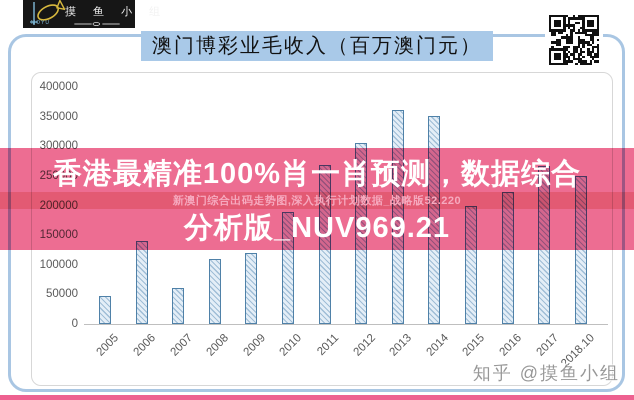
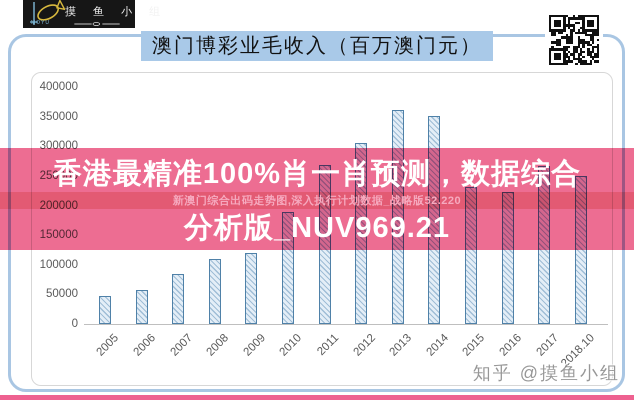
2006: 140000 -> 60000
2007: 60000 -> 80000
2015: 200000 -> 230000
